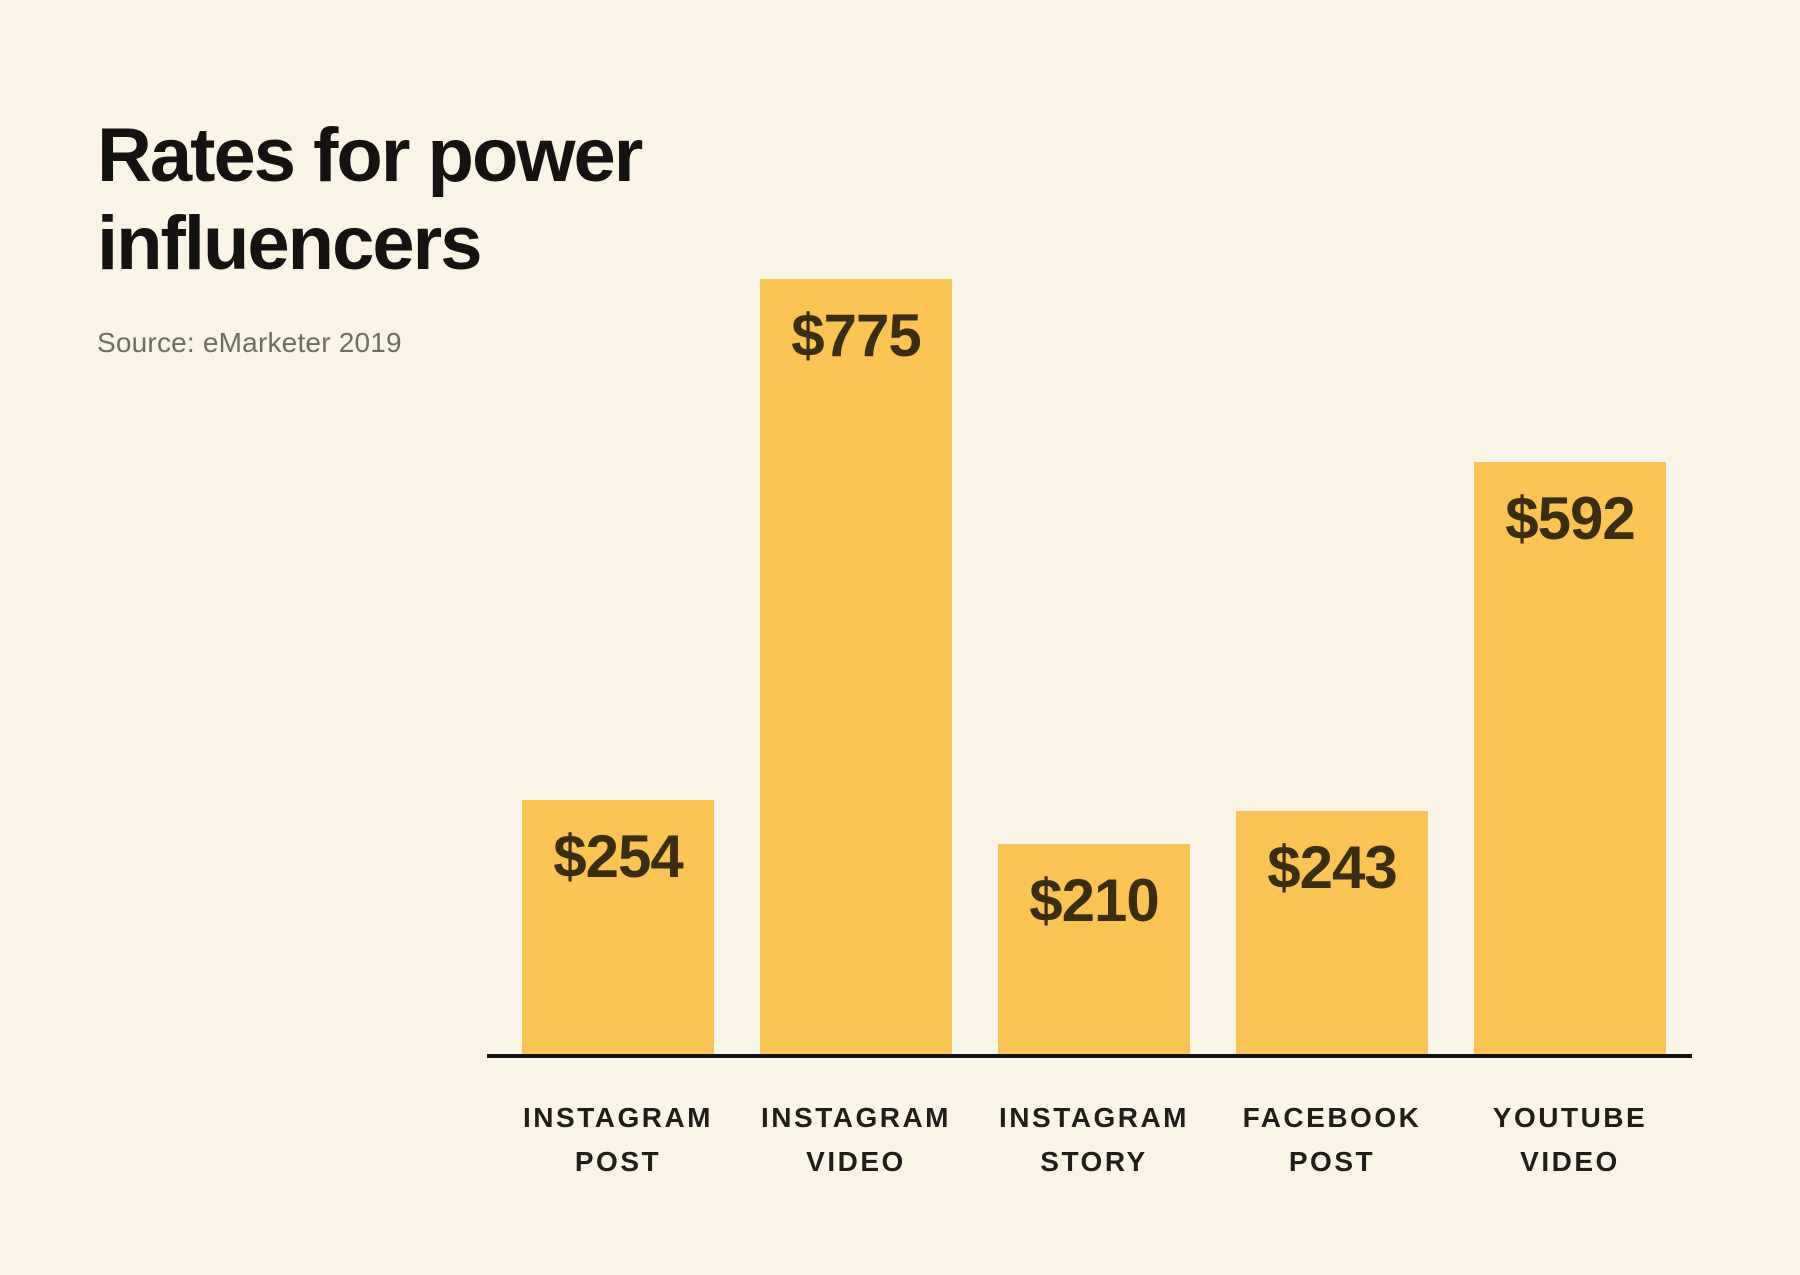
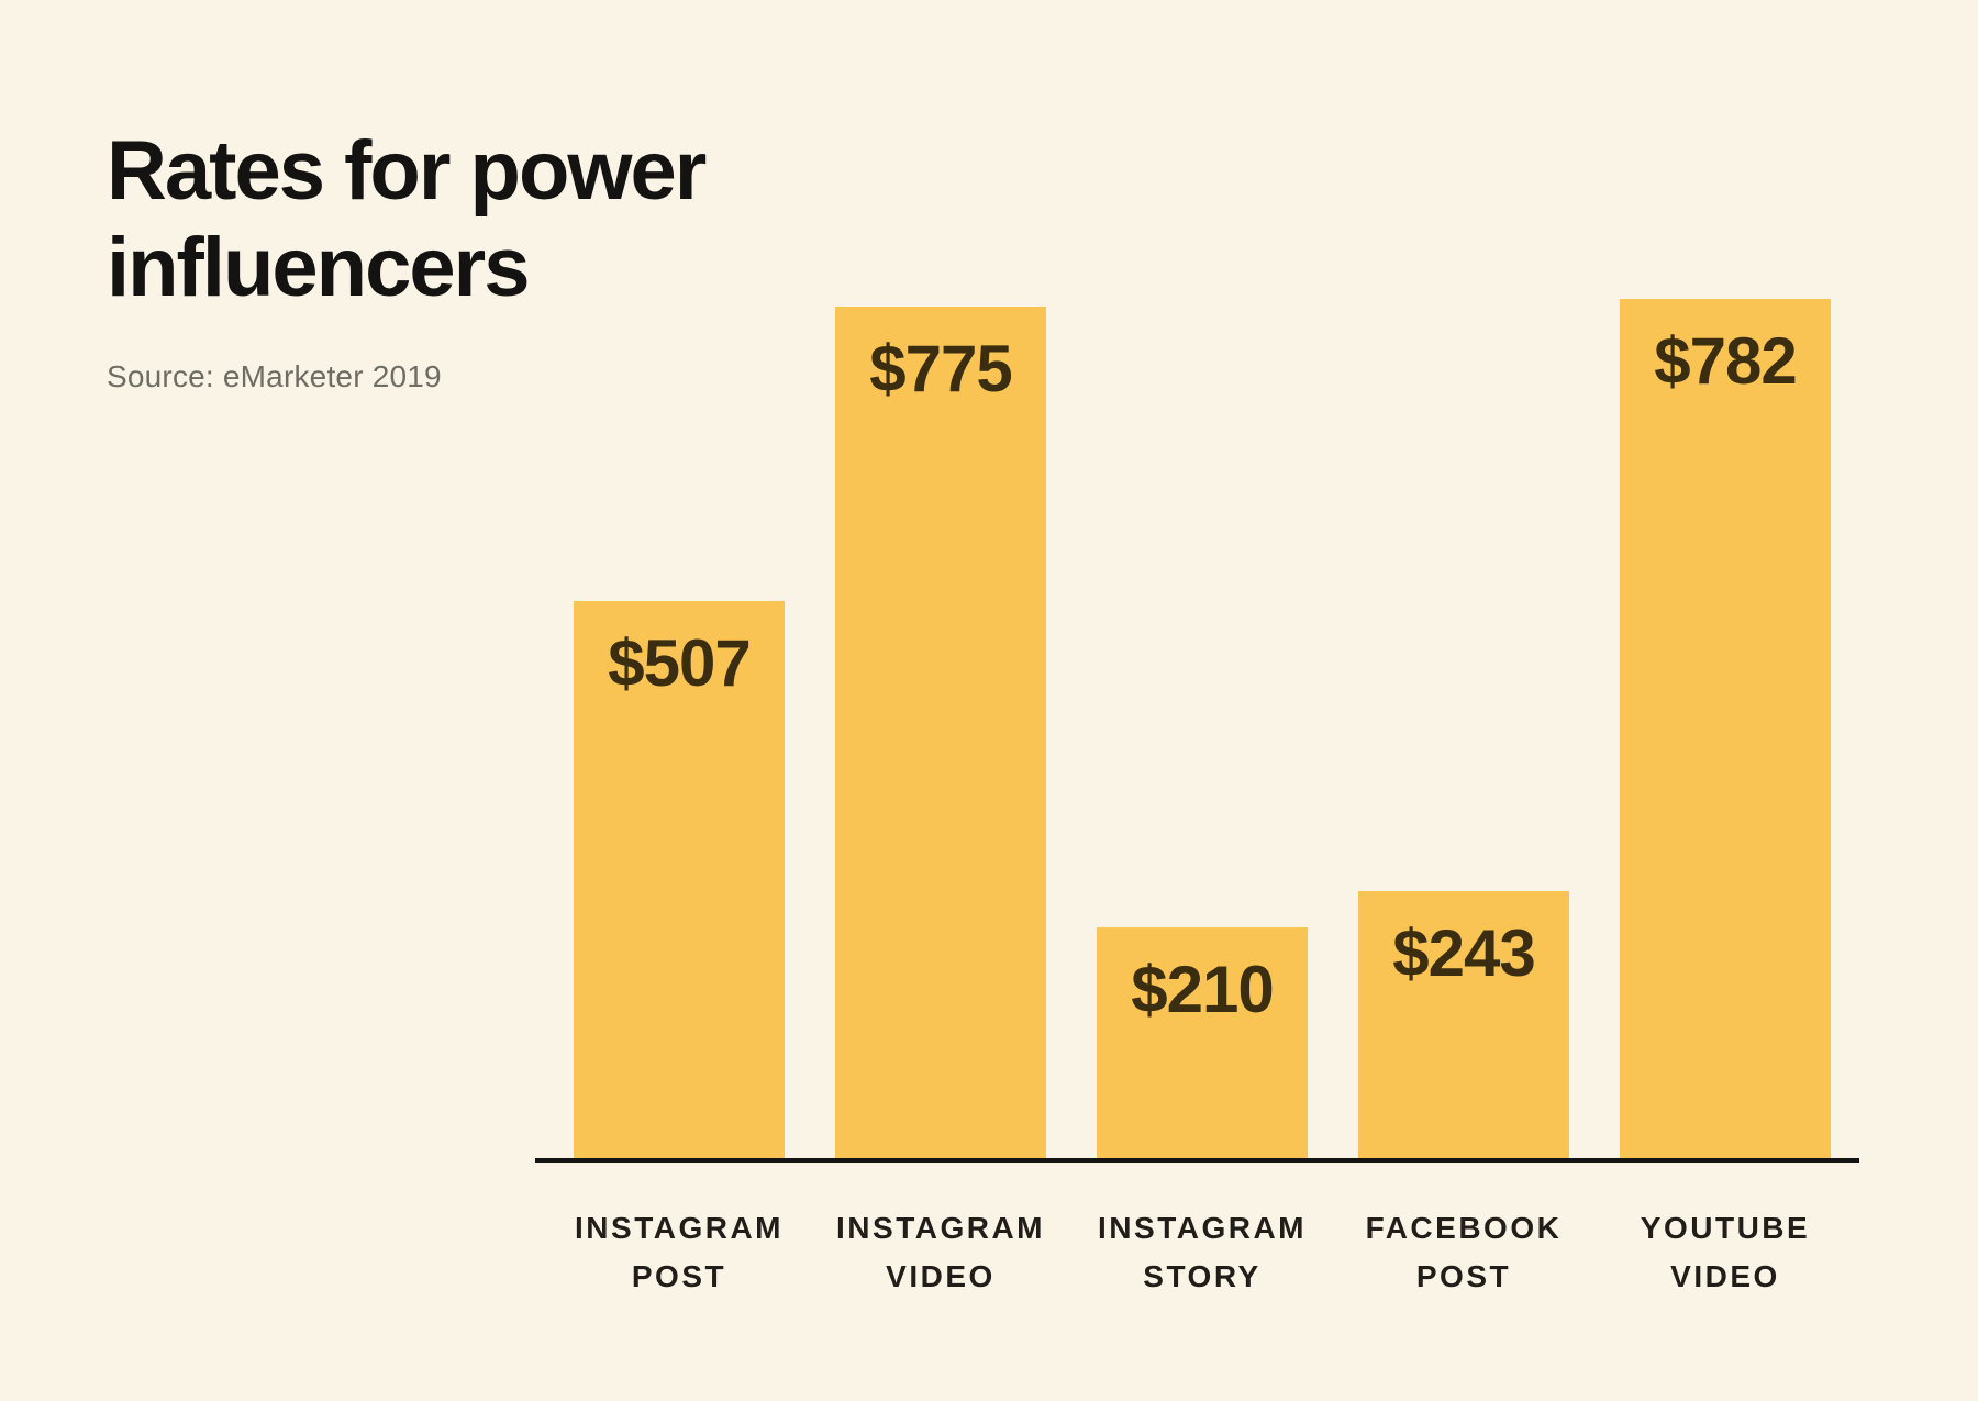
INSTAGRAM POST: $254 -> $507
YOUTUBE VIDEO: $592 -> $782
